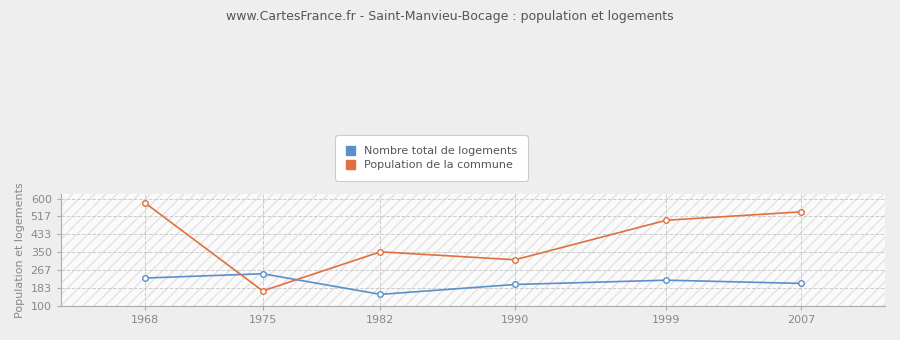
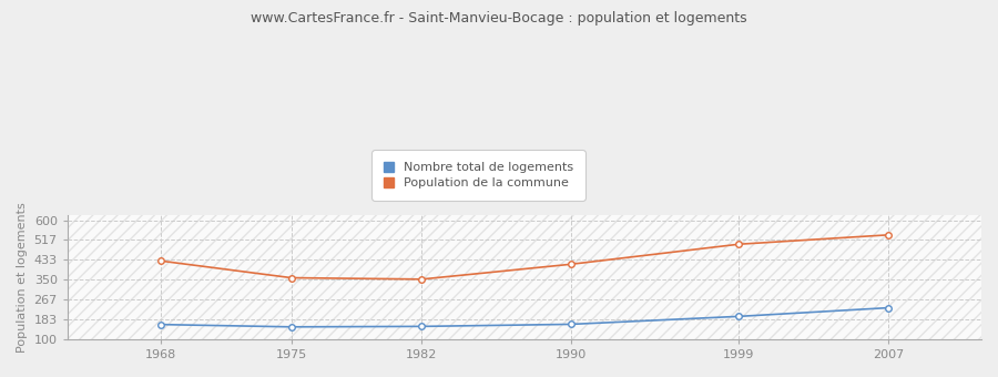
Nombre total de logements/1968: 230 -> 162
Population de la commune/1968: 580 -> 429
Nombre total de logements/1975: 250 -> 152
Population de la commune/1975: 170 -> 358
Nombre total de logements/1990: 200 -> 163
Population de la commune/1990: 315 -> 415
Nombre total de logements/1999: 220 -> 196
Nombre total de logements/2007: 205 -> 232
